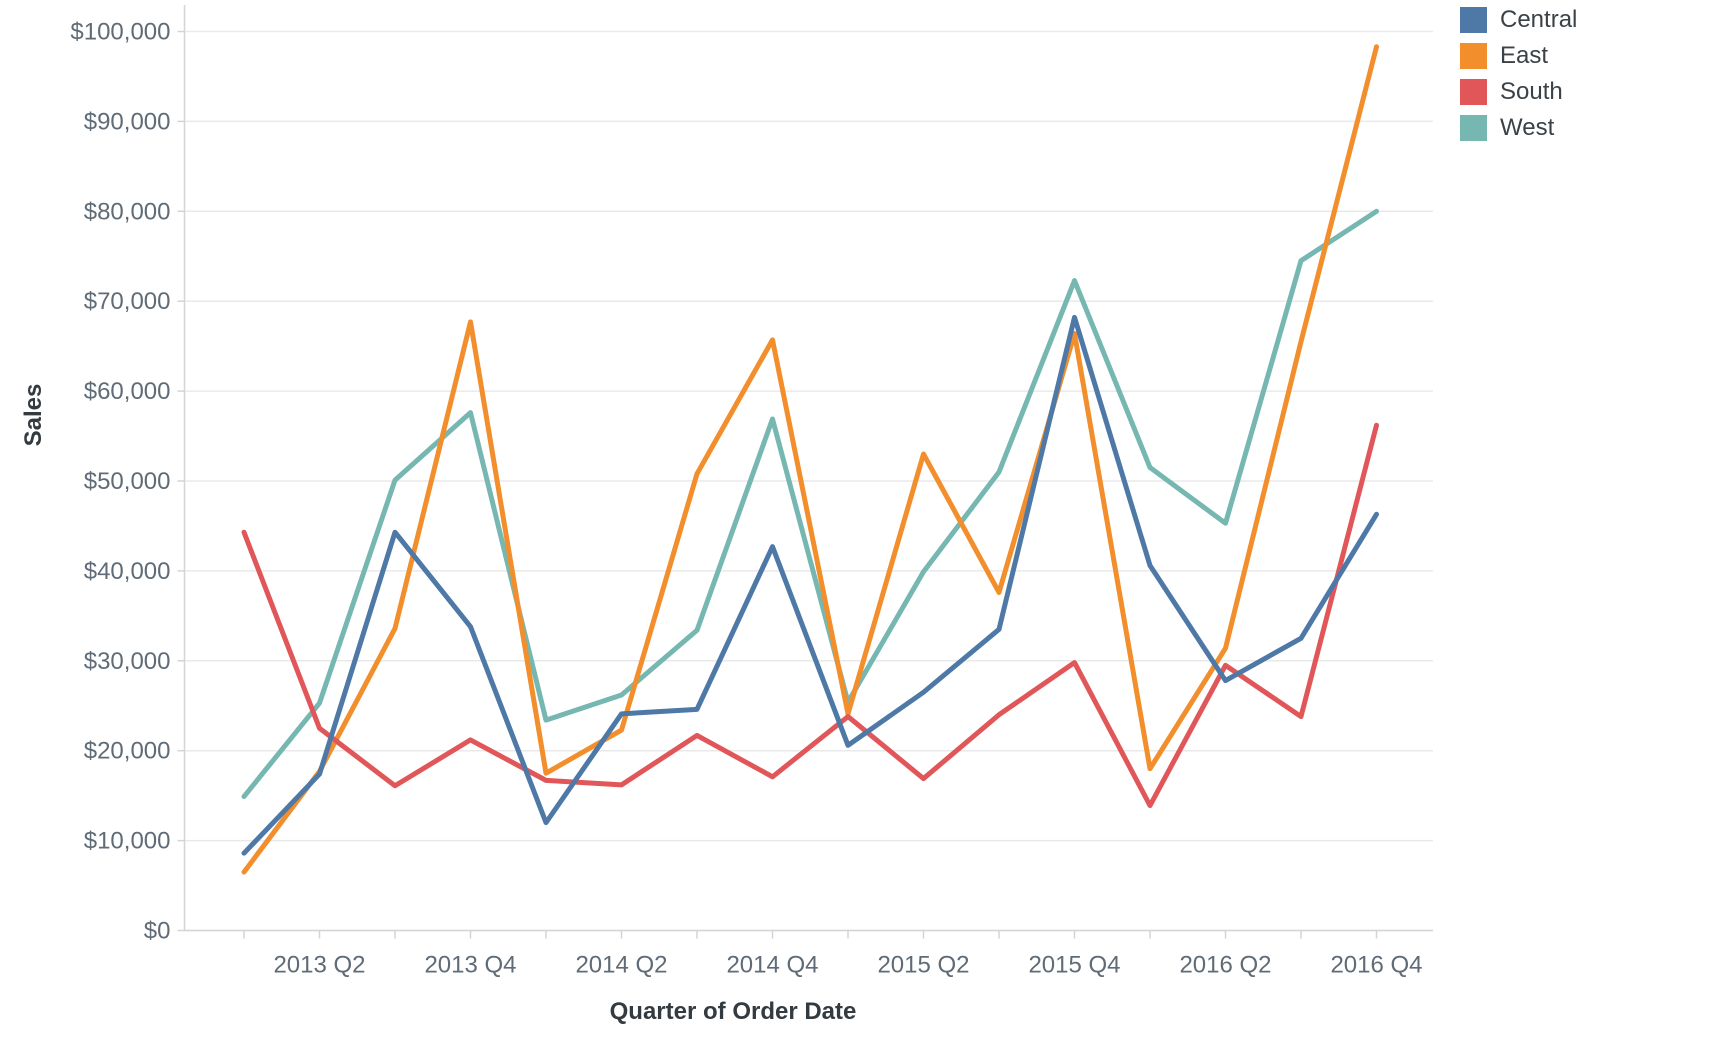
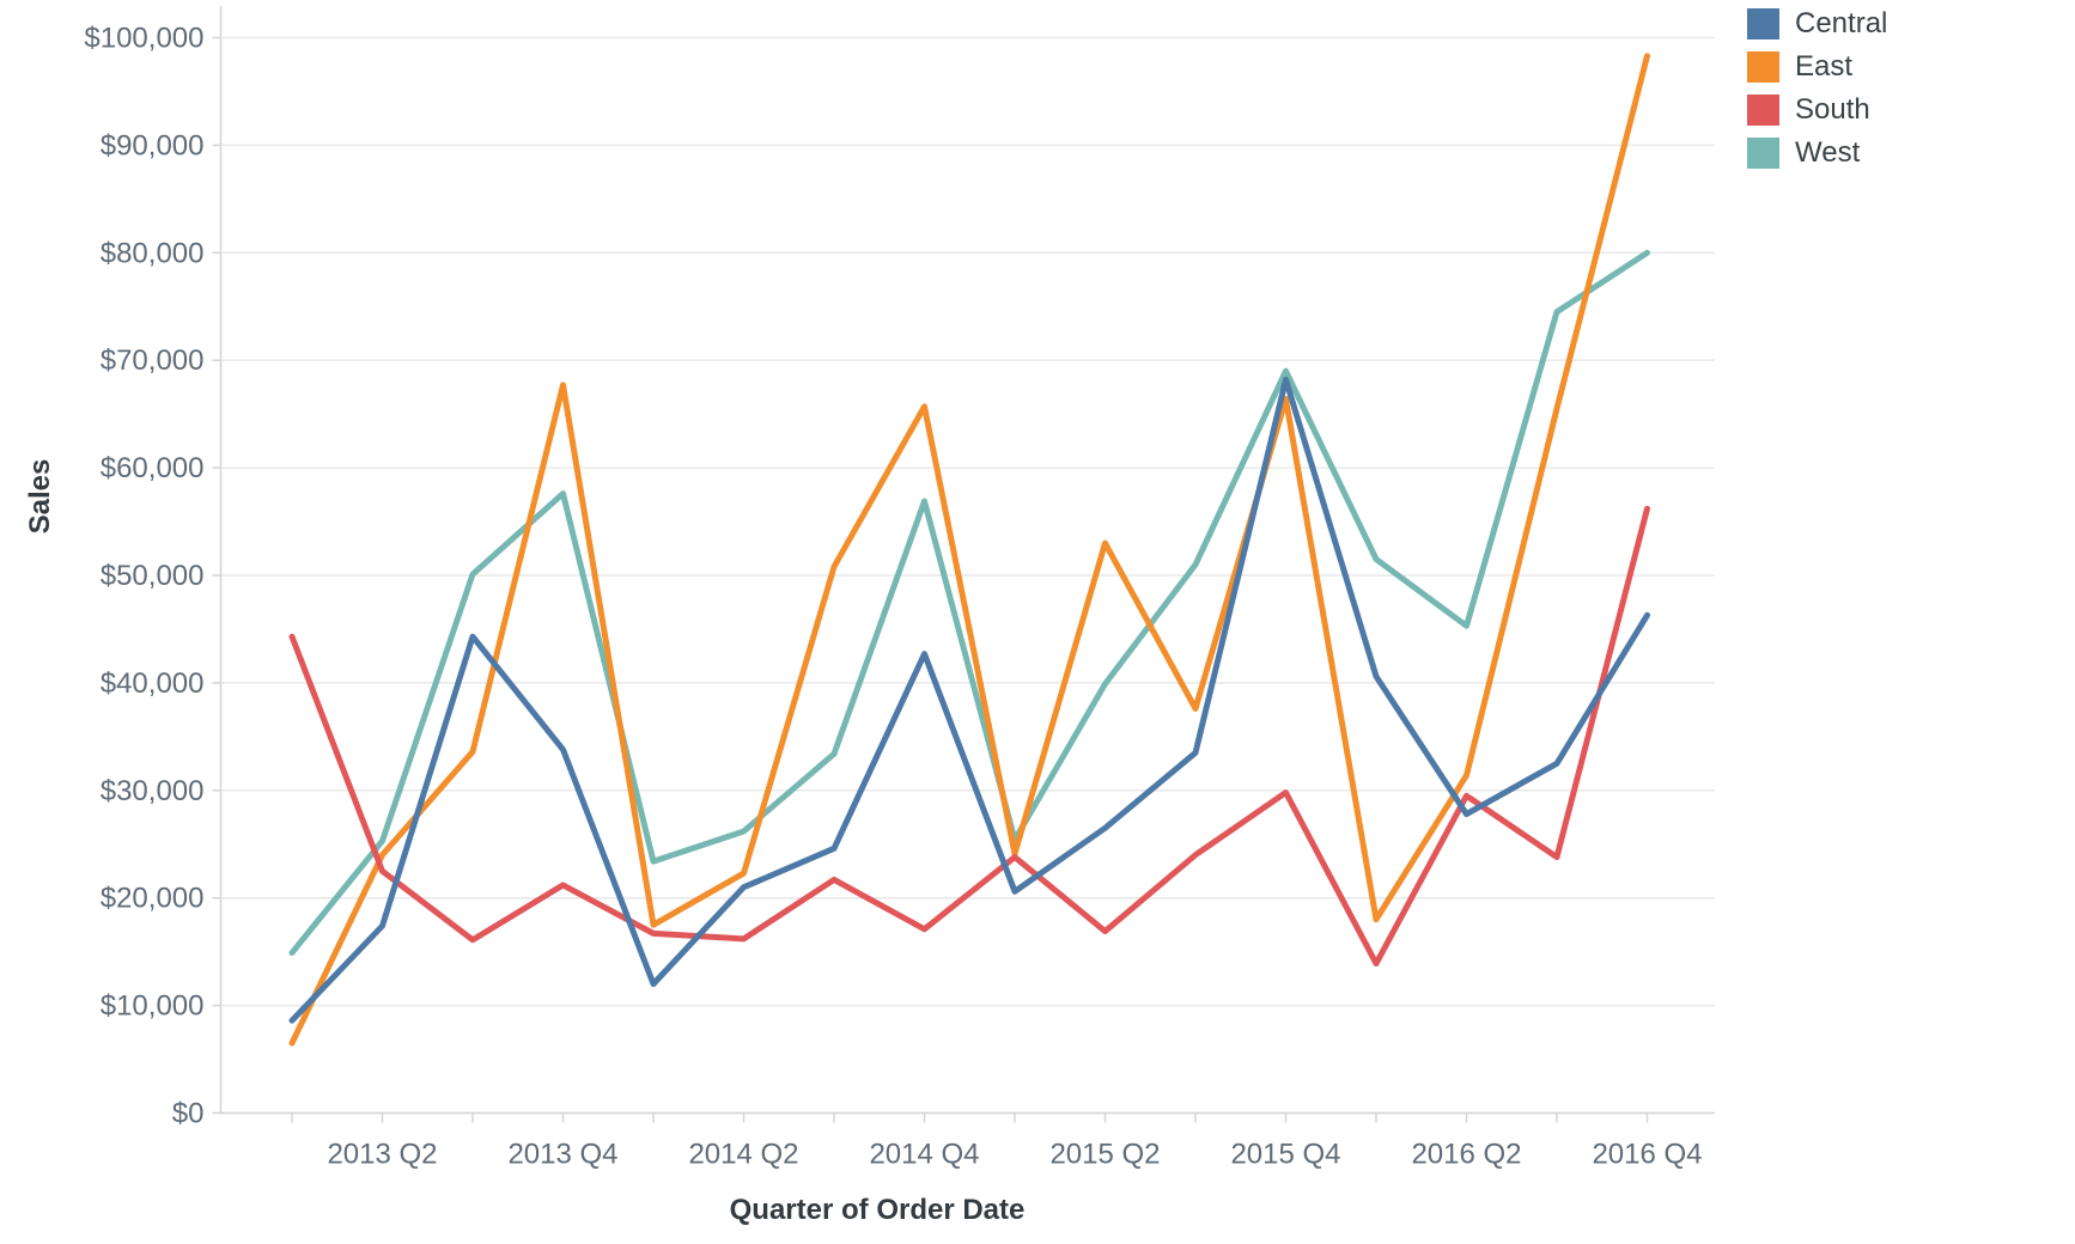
East/2013 Q2: $18000 -> $24000
Central/2014 Q2: $24000 -> $21000
West/2015 Q4: $72000 -> $69000
